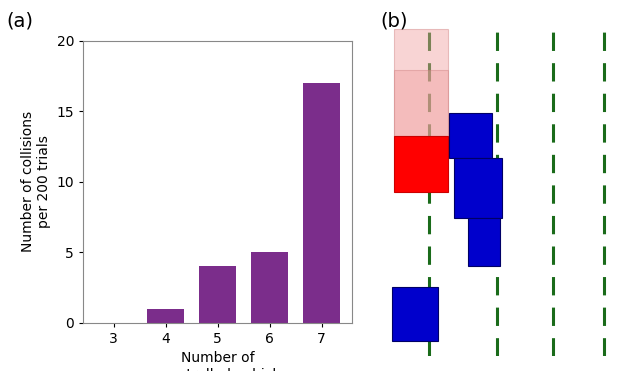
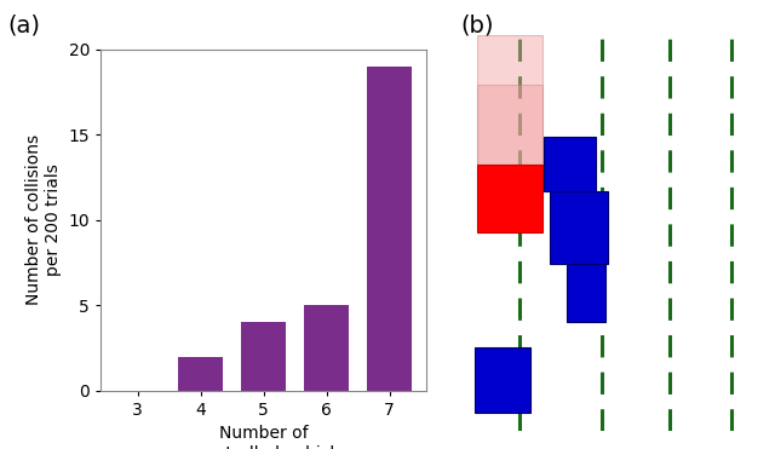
4: 1 -> 2
7: 17 -> 19
